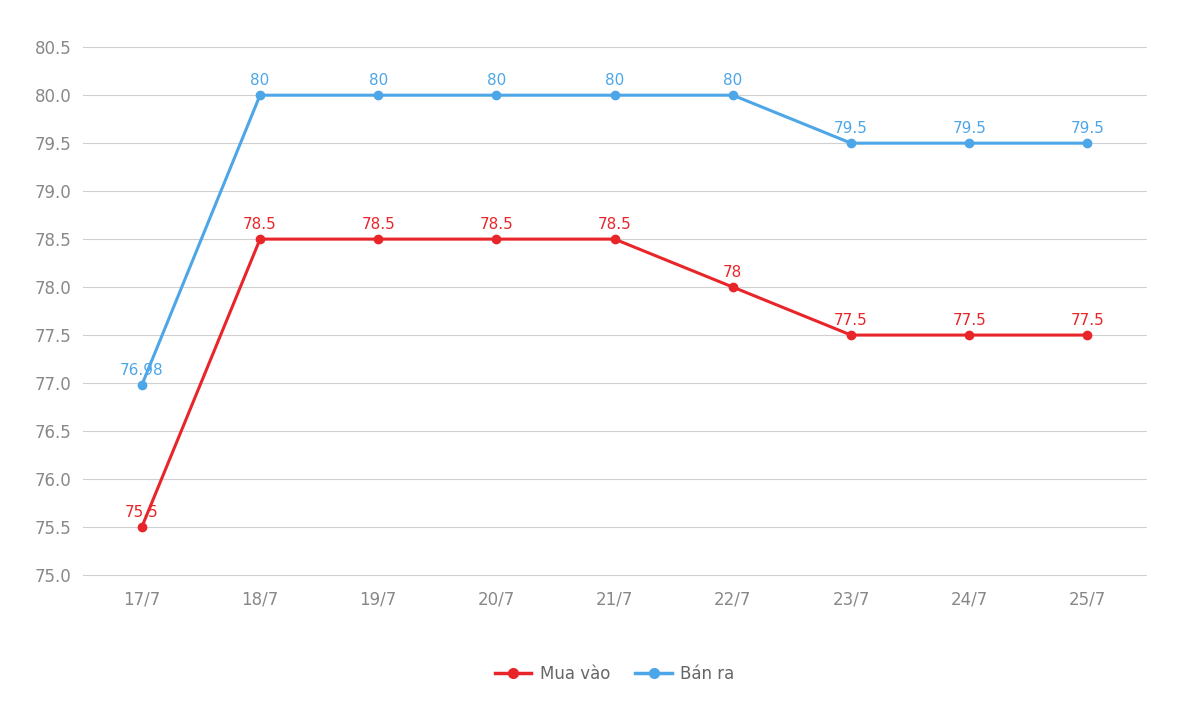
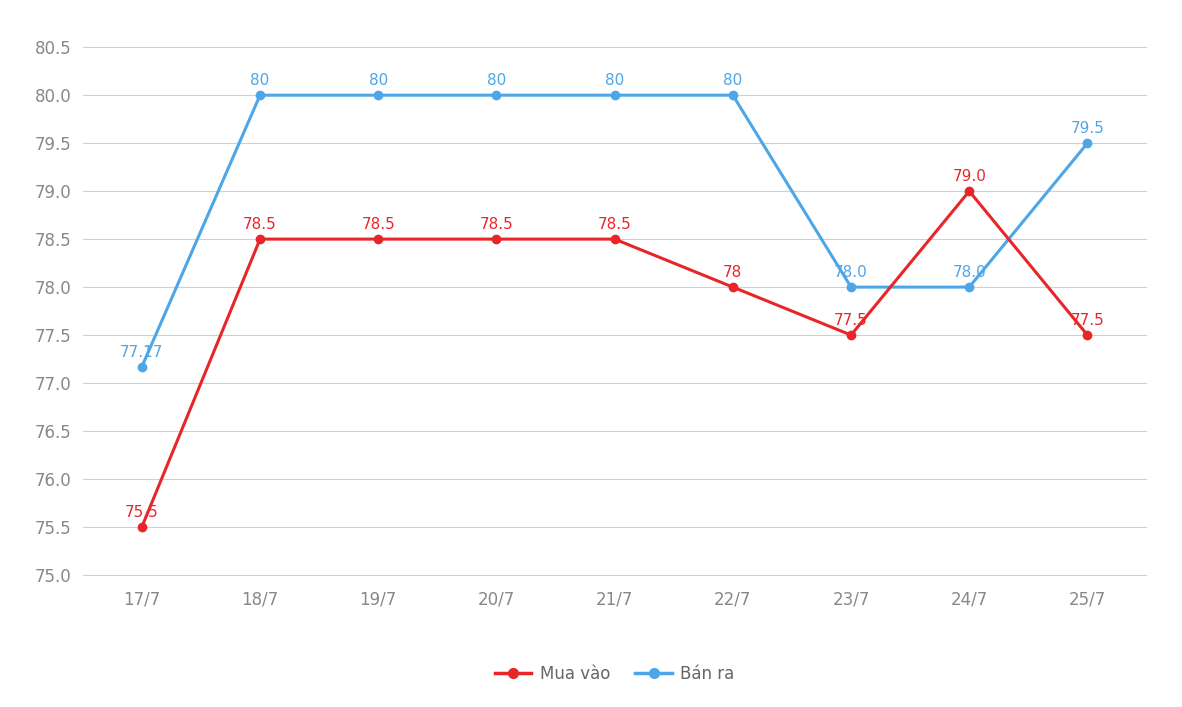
Bán ra/17/7: 76.98 -> 77.17
Bán ra/23/7: 79.5 -> 78.0
Mua vào/24/7: 77.5 -> 79.0
Bán ra/24/7: 79.5 -> 78.0
